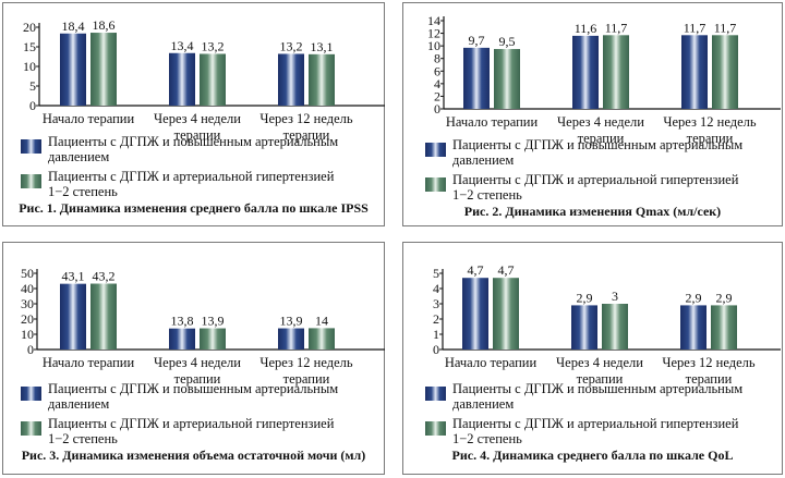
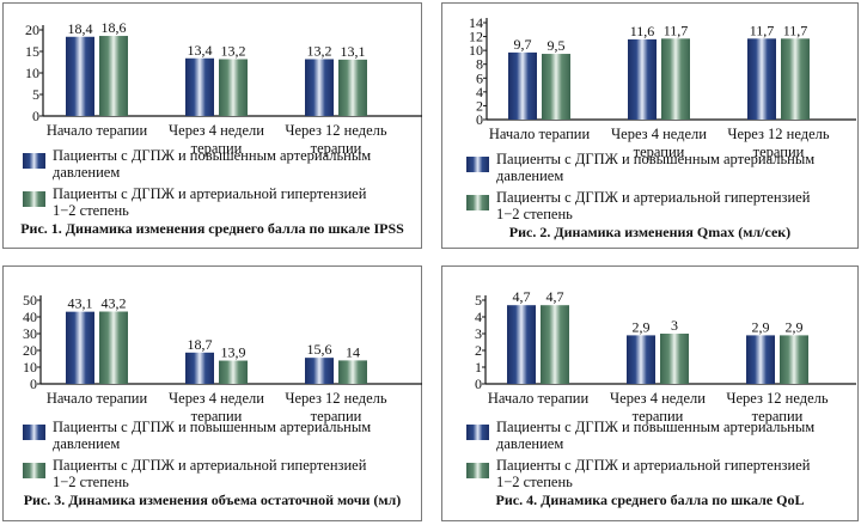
Рис. 3. Динамика изменения объема остаточной мочи (мл)/Пациенты с ДГПЖ и повышенным артериальным давлением/Через 4 недели терапии: 13,8 -> 18,7
Рис. 3. Динамика изменения объема остаточной мочи (мл)/Пациенты с ДГПЖ и повышенным артериальным давлением/Через 12 недель терапии: 13,9 -> 15,6
